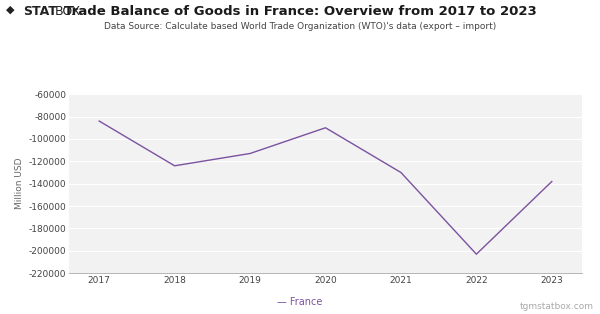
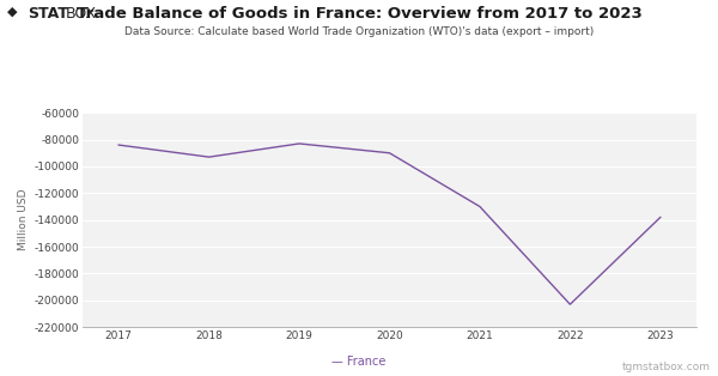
2018: -124000 -> -93000
2019: -113000 -> -83000
